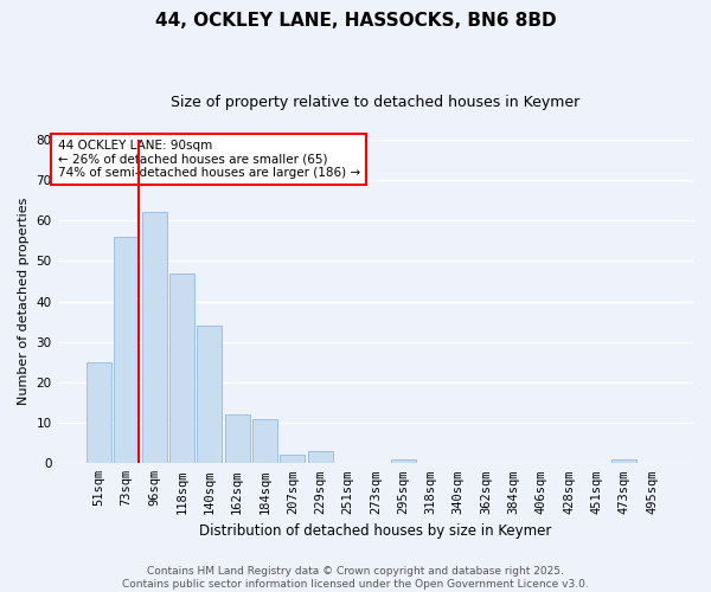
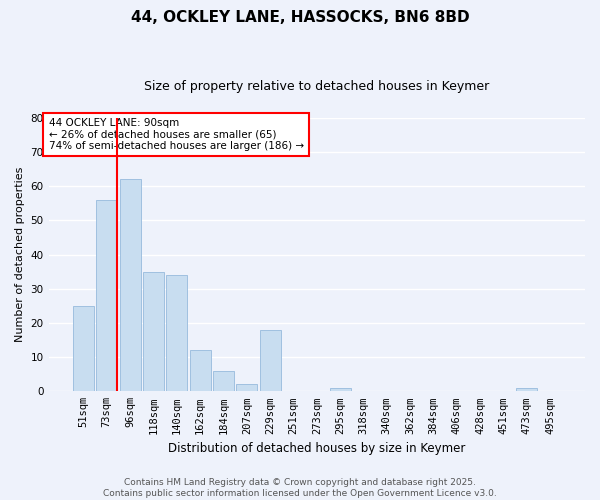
118sqm: 47 -> 35
184sqm: 11 -> 6
229sqm: 3 -> 18
